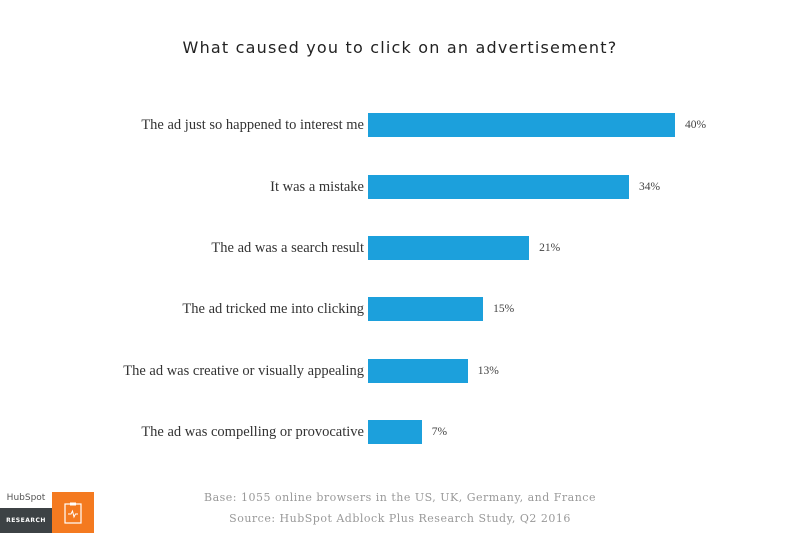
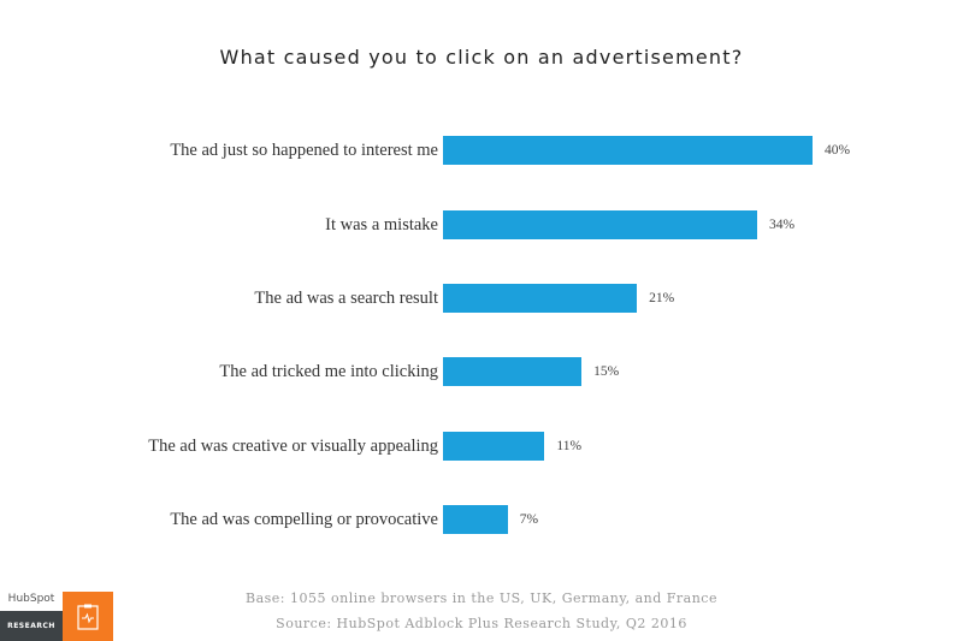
The ad was creative or visually appealing: 13% -> 11%
